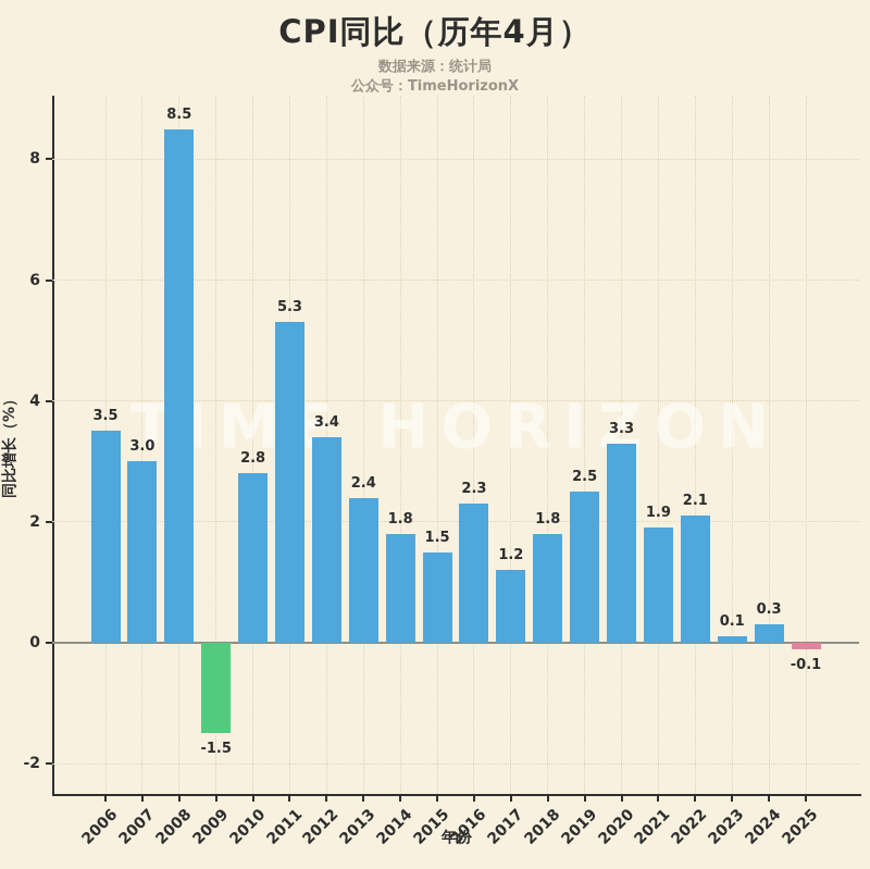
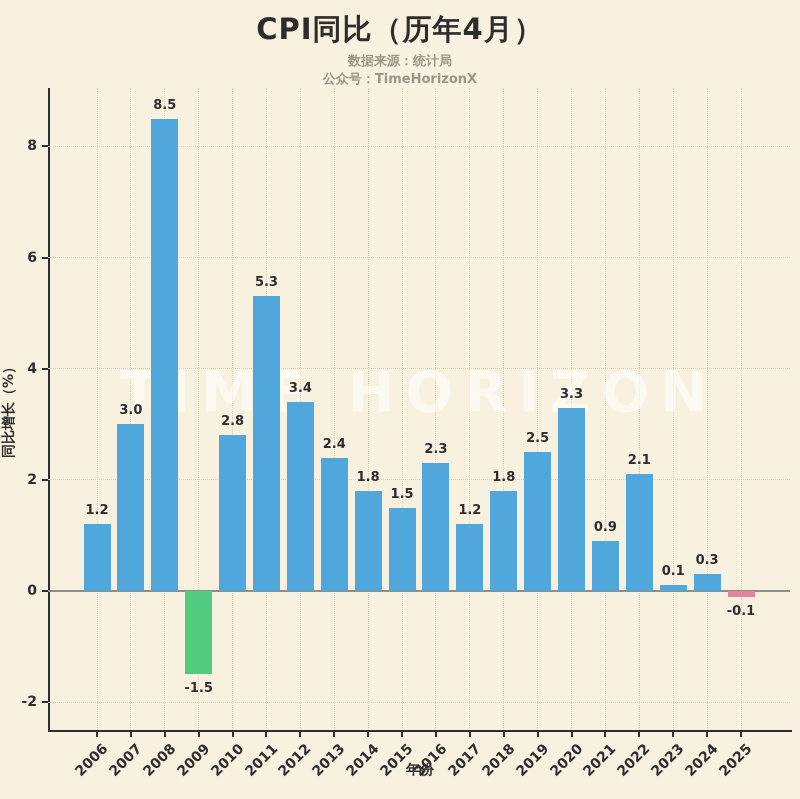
2006: 3.5 -> 1.2
2021: 1.9 -> 0.9
